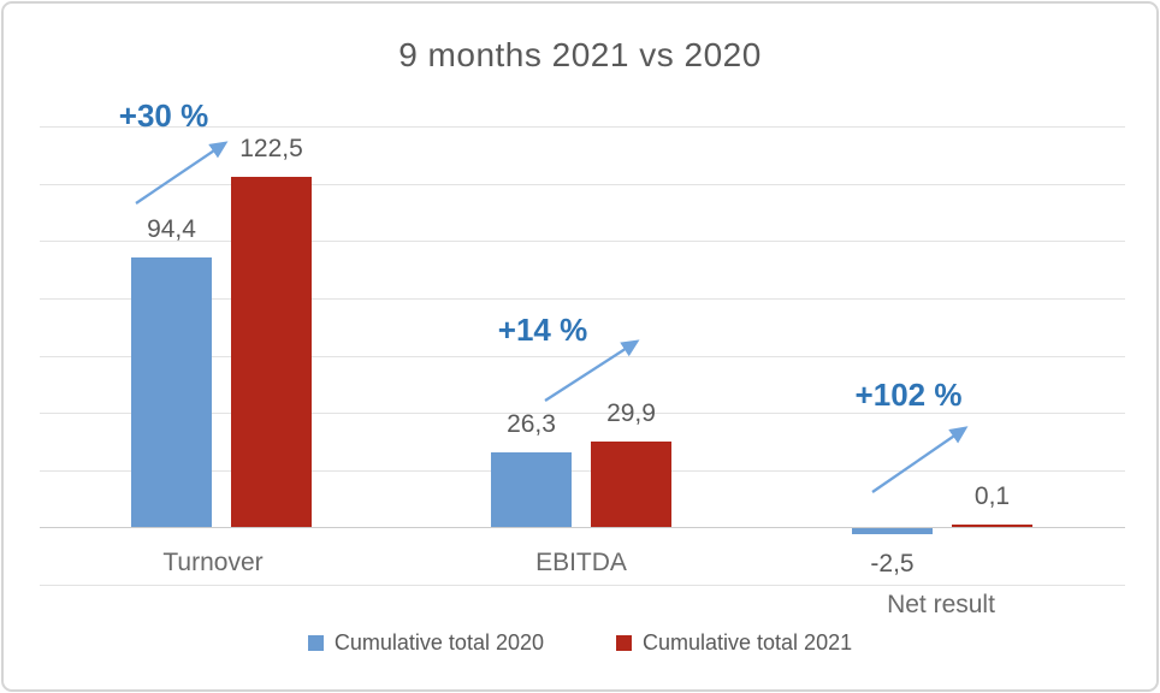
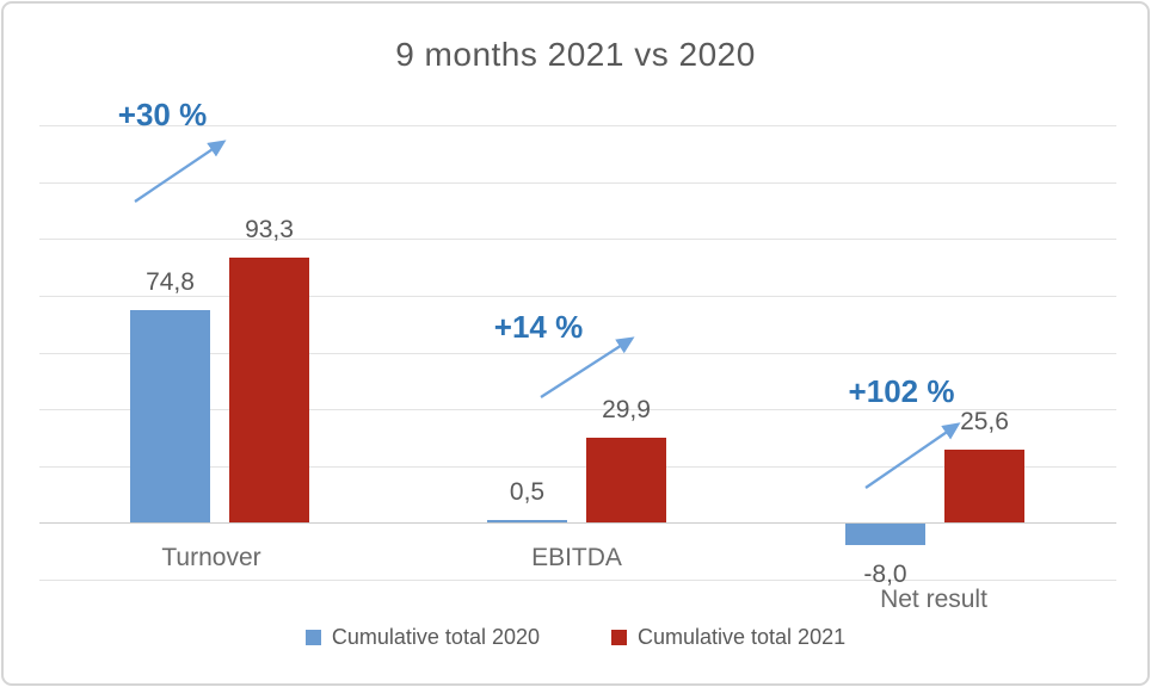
Cumulative total 2020/Turnover: 94,4 -> 74,8
Cumulative total 2021/Turnover: 122,5 -> 93,3
Cumulative total 2020/EBITDA: 26,3 -> 0,5
Cumulative total 2020/Net result: -2,5 -> -8,0
Cumulative total 2021/Net result: 0,1 -> 25,6
